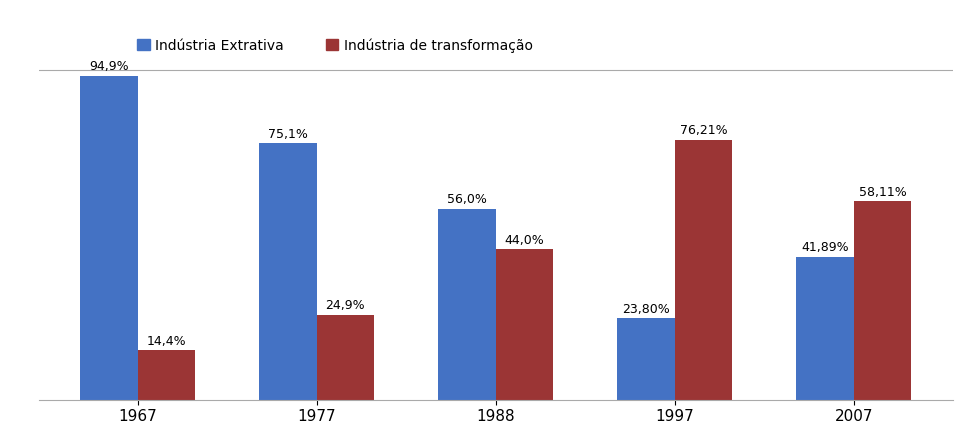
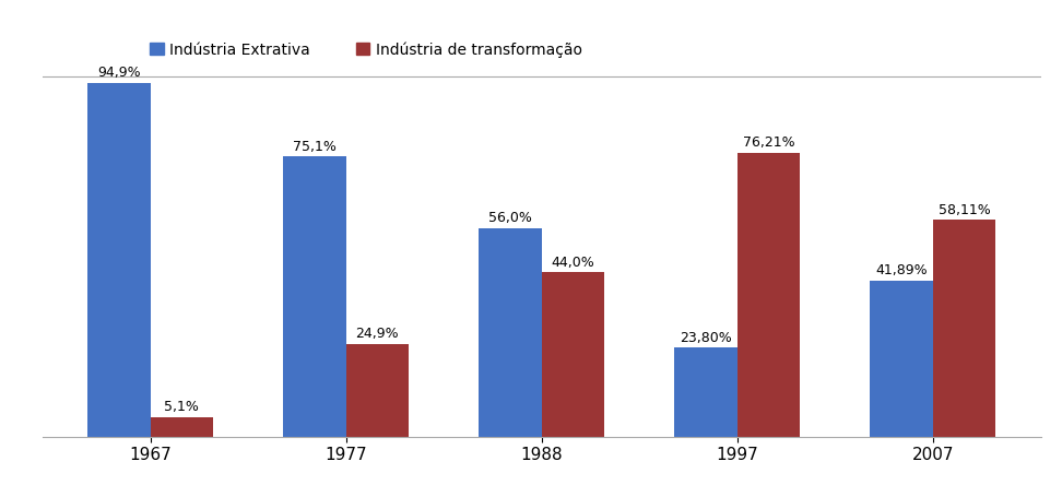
Indústria de transformação/1967: 14,4% -> 5,1%
